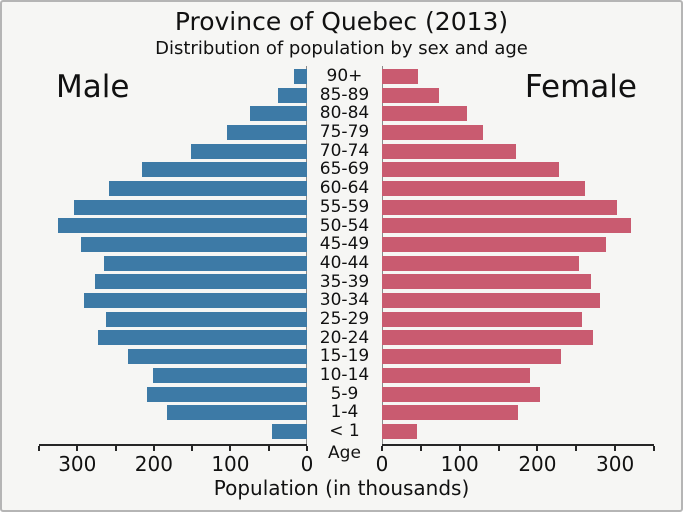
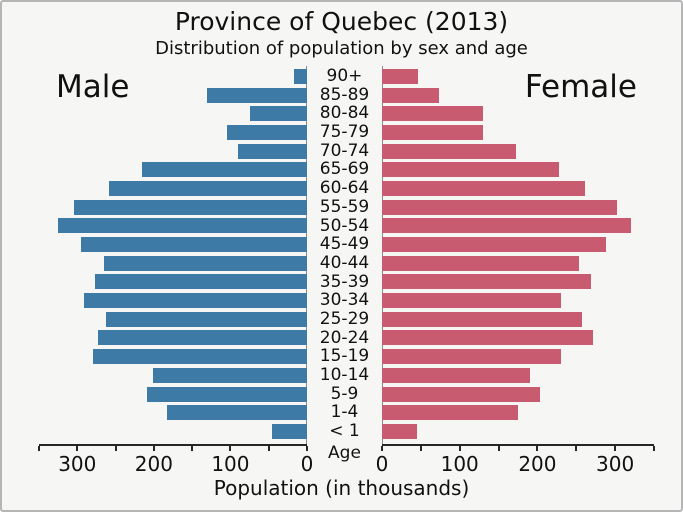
Male/85-89: 40 -> 130
Female/80-84: 110 -> 130
Male/70-74: 150 -> 90
Female/30-34: 280 -> 230
Male/15-19: 230 -> 280
